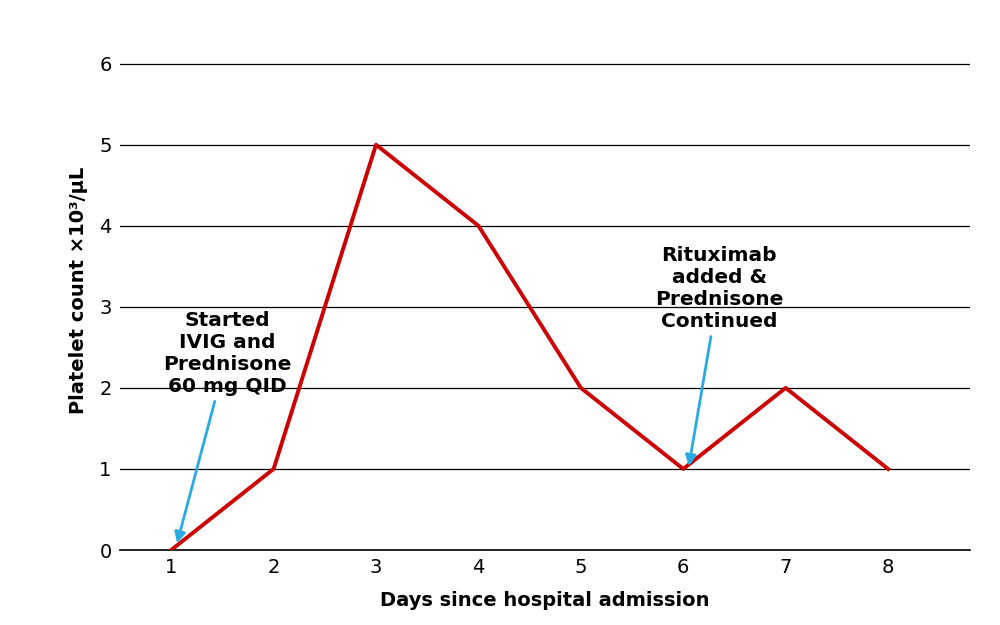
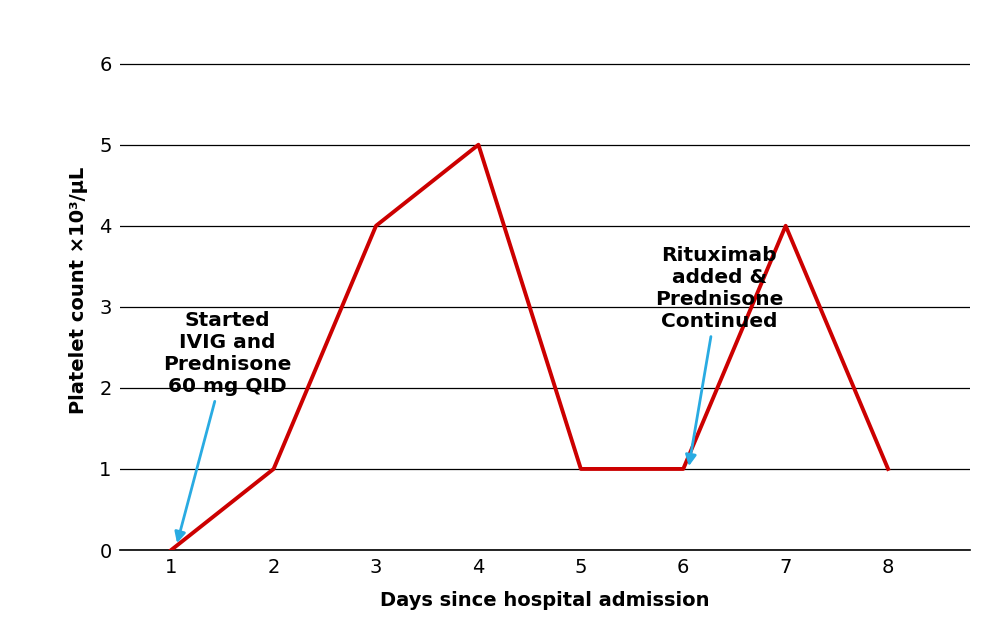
3: 5 -> 4
4: 4 -> 5
5: 2 -> 1
7: 2 -> 4
